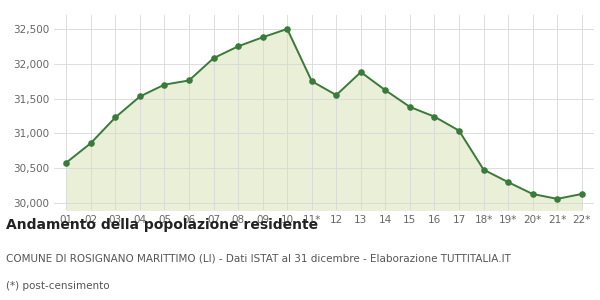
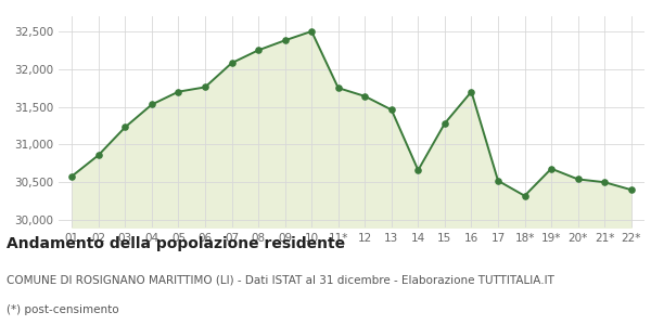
12: 31,550 -> 31,640
13: 31,880 -> 31,460
14: 31,620 -> 30,660
15: 31,380 -> 31,280
16: 31,240 -> 31,700
17: 31,040 -> 30,520
18*: 30,480 -> 30,320
19*: 30,300 -> 30,680
20*: 30,130 -> 30,540
21*: 30,060 -> 30,500
22*: 30,130 -> 30,400
